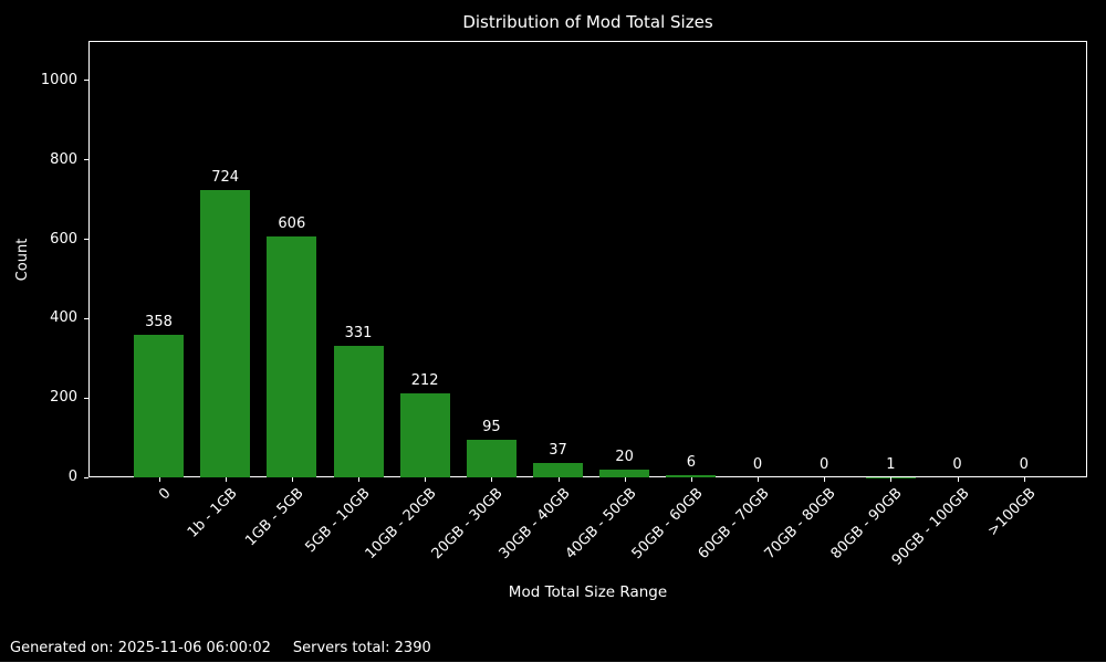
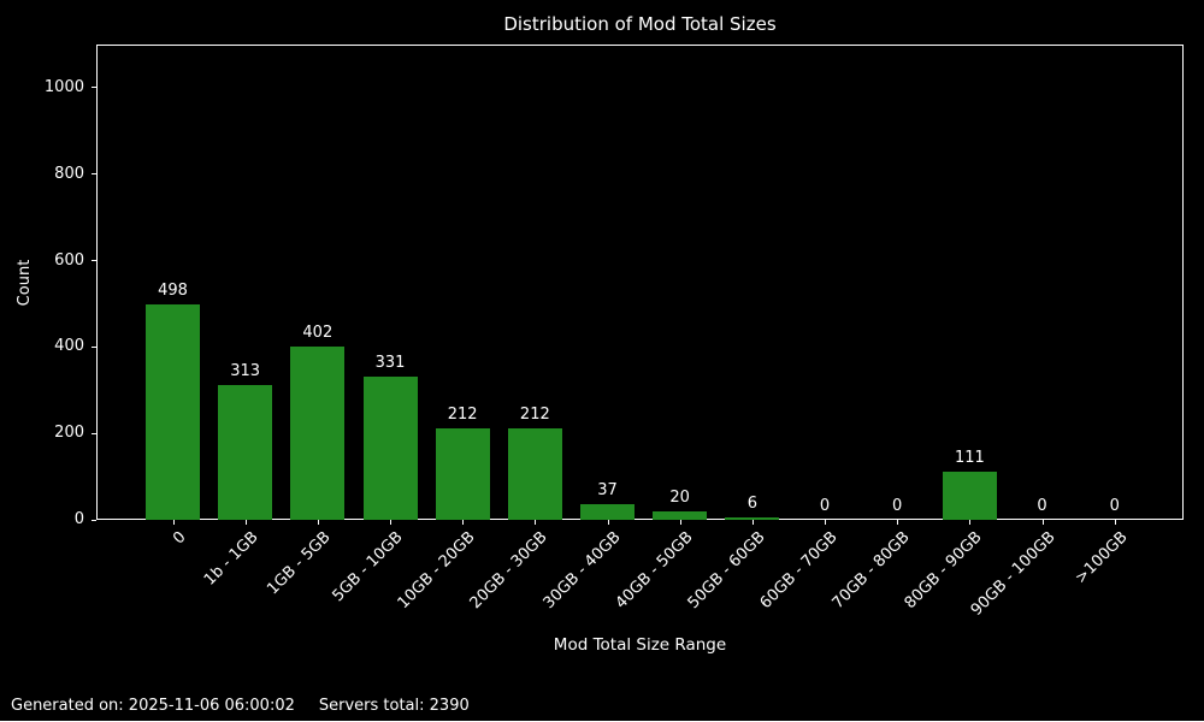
0: 358 -> 498
1b - 1GB: 724 -> 313
1GB - 5GB: 606 -> 402
20GB - 30GB: 95 -> 212
80GB - 90GB: 1 -> 111
